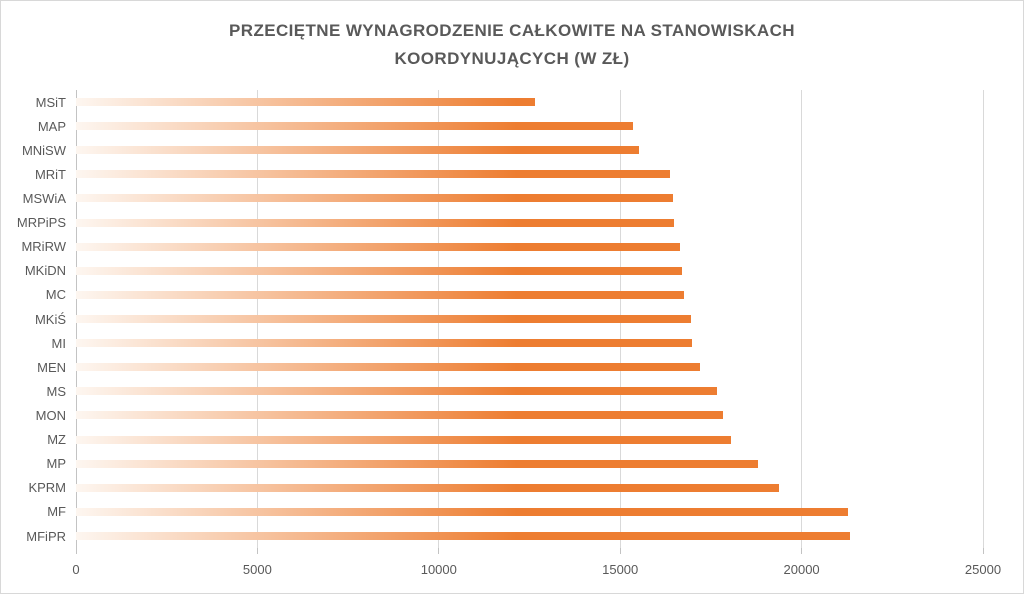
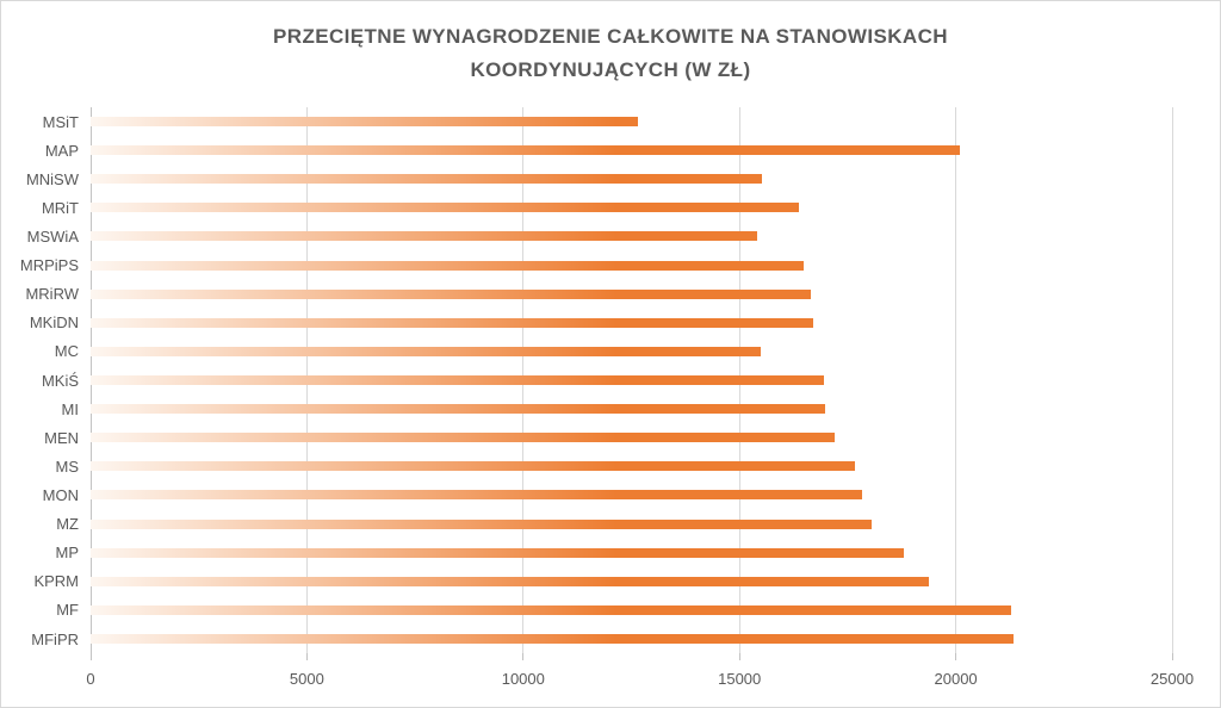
MAP: 15400 -> 20100
MSWiA: 16400 -> 15400
MC: 16800 -> 15500
